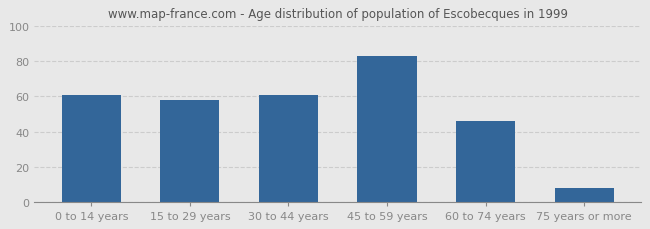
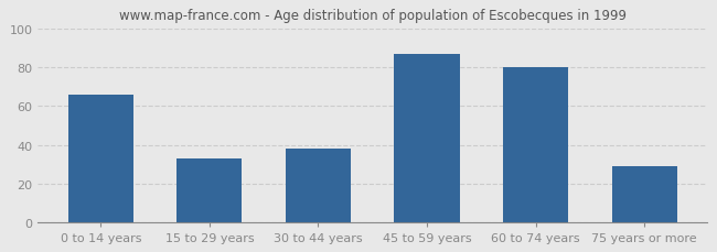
0 to 14 years: 61 -> 66
15 to 29 years: 58 -> 33
30 to 44 years: 61 -> 38
45 to 59 years: 83 -> 87
60 to 74 years: 46 -> 80
75 years or more: 8 -> 29
